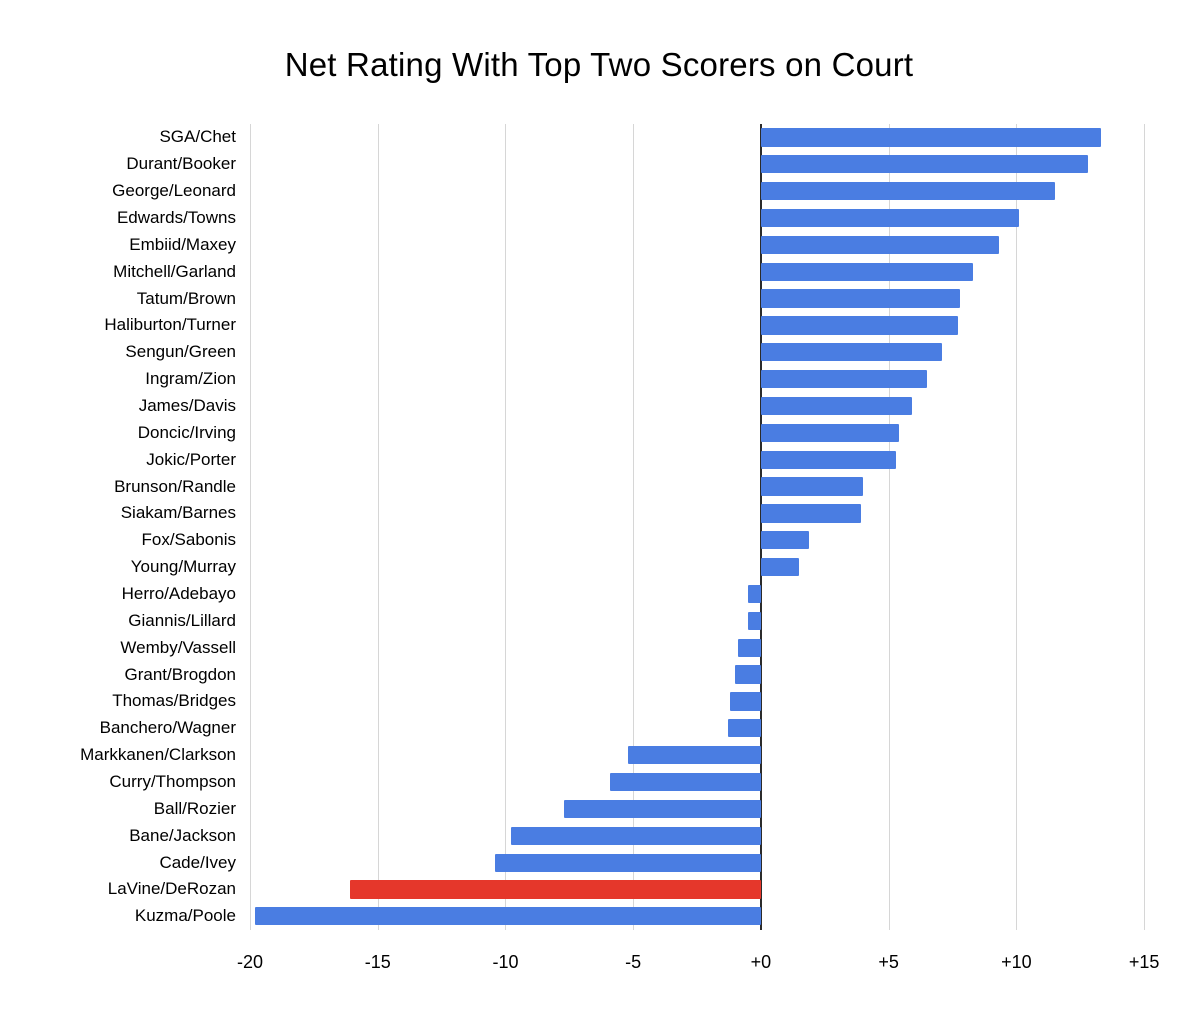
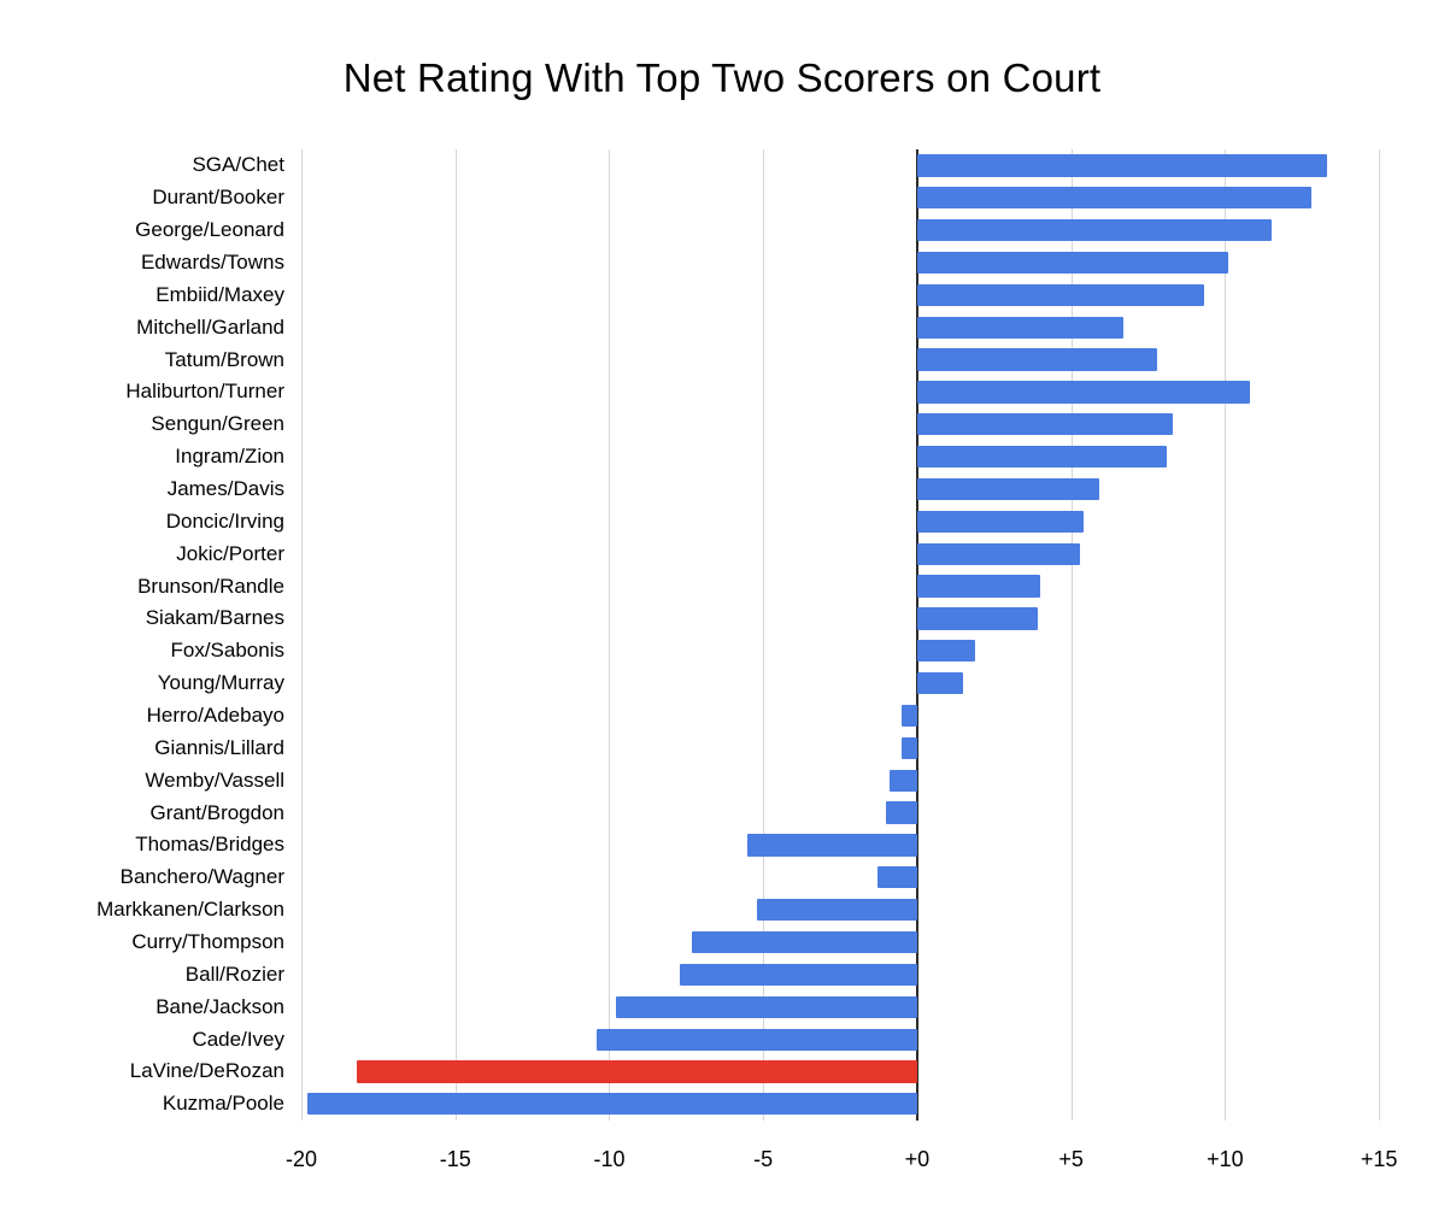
Mitchell/Garland: 8.3 -> 6.7
Haliburton/Turner: 7.7 -> 10.8
Sengun/Green: 7.1 -> 8.3
Ingram/Zion: 6.5 -> 8.1
Thomas/Bridges: -1.2 -> -5.5
Curry/Thompson: -5.9 -> -7.3
LaVine/DeRozan: -16.1 -> -18.2
